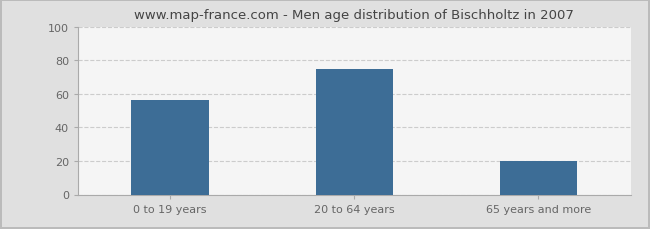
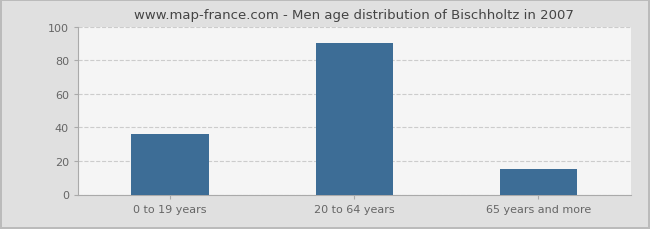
0 to 19 years: 56 -> 36
20 to 64 years: 75 -> 90
65 years and more: 20 -> 15
